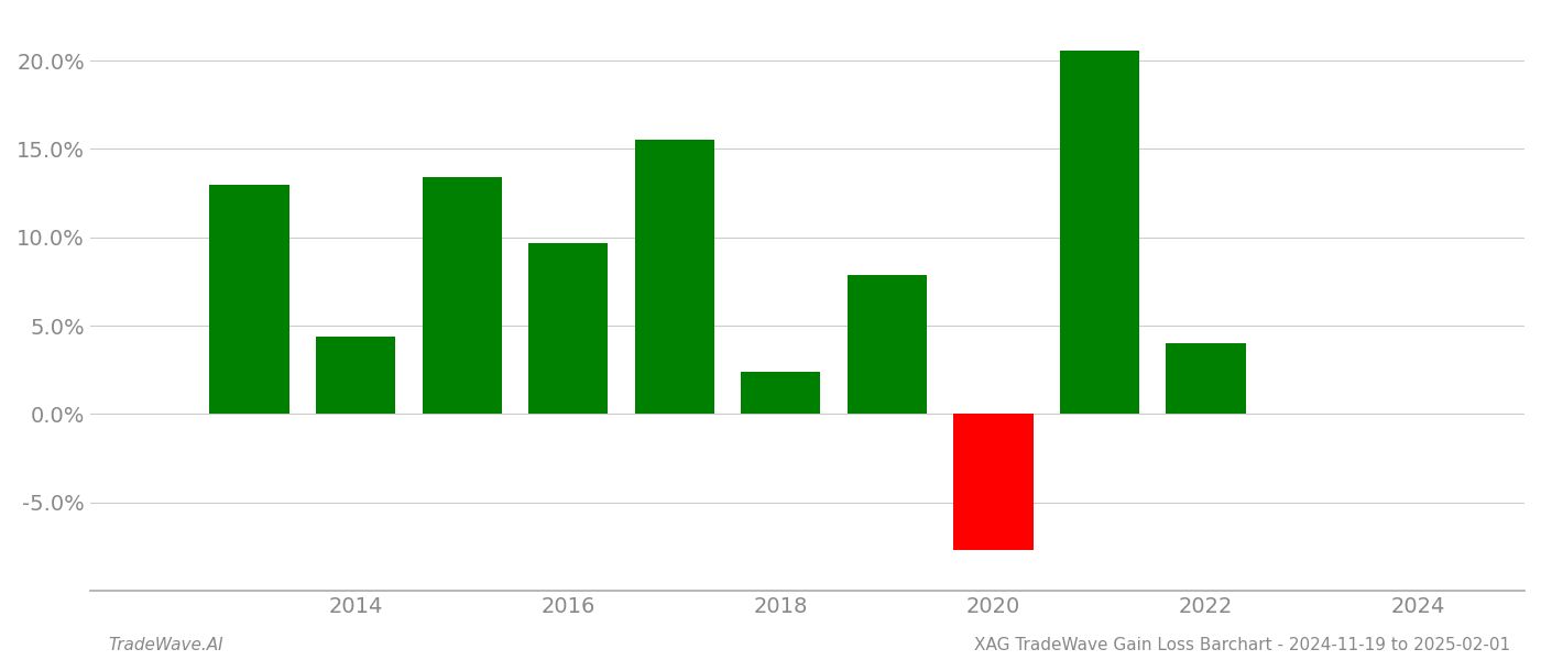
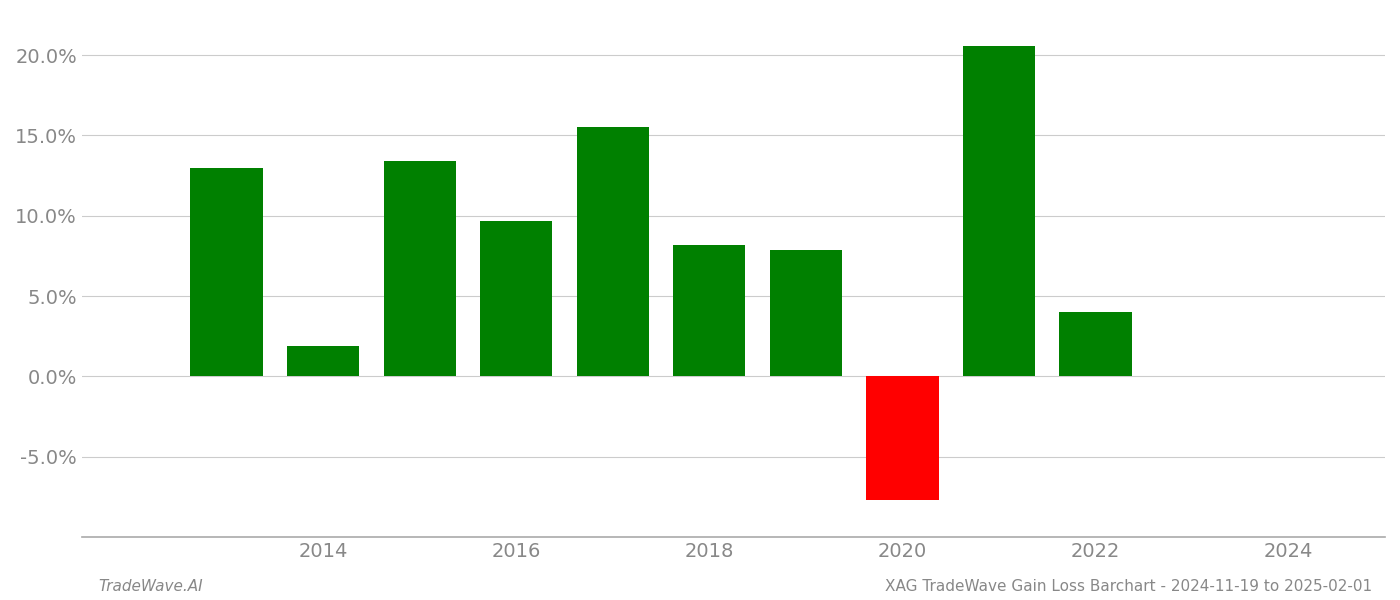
2014: 4.4% -> 1.9%
2018: 2.4% -> 8.2%
